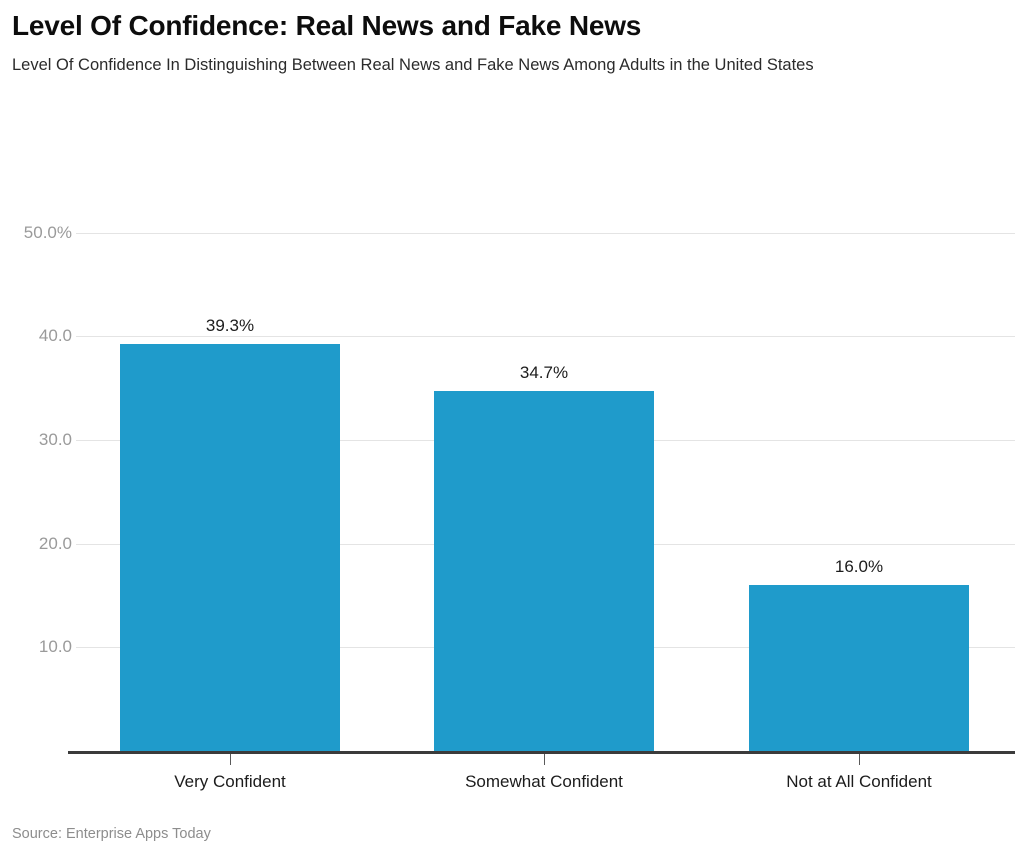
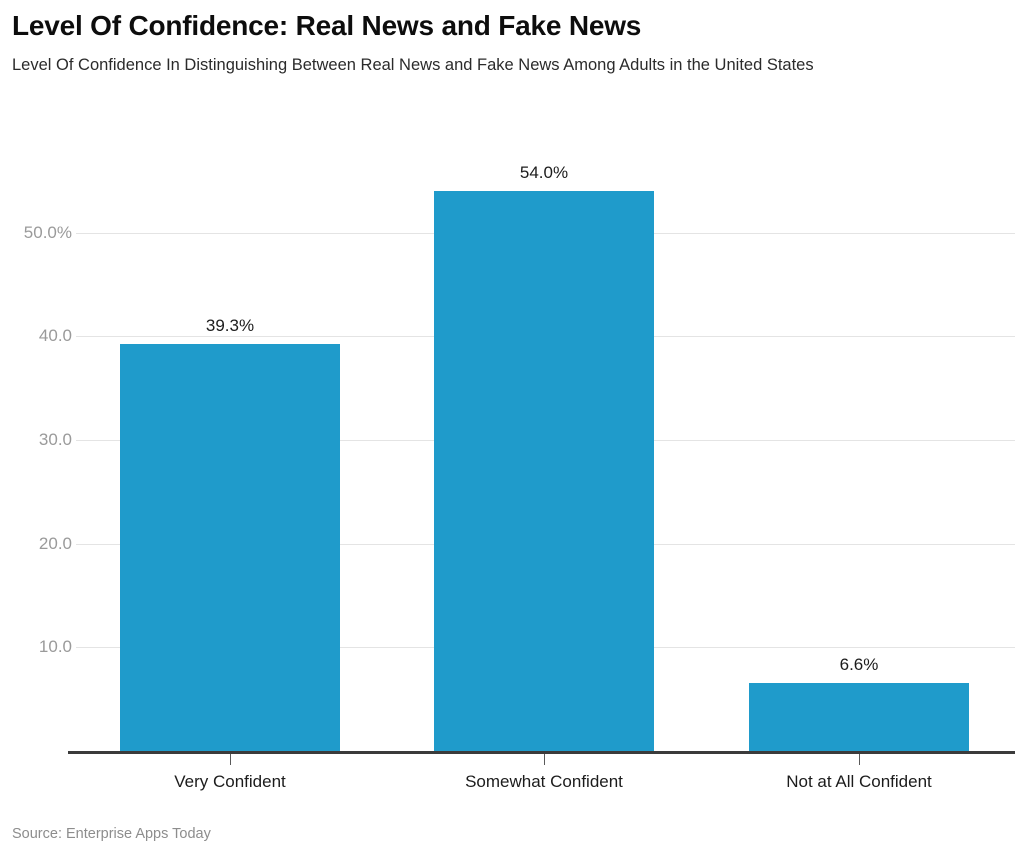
Somewhat Confident: 34.7% -> 54.0%
Not at All Confident: 16.0% -> 6.6%
